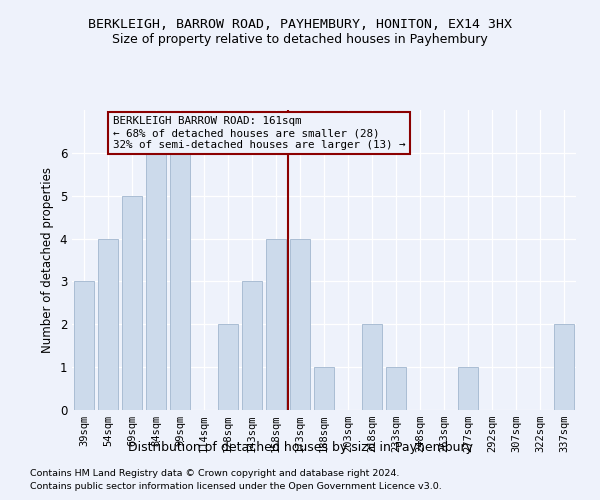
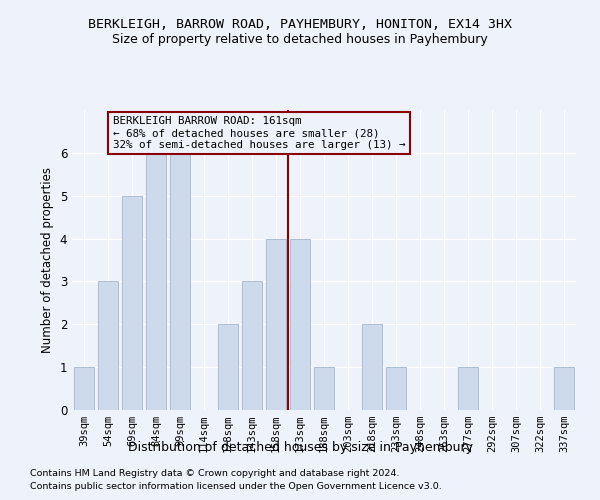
39sqm: 3 -> 1
54sqm: 4 -> 3
337sqm: 2 -> 1
